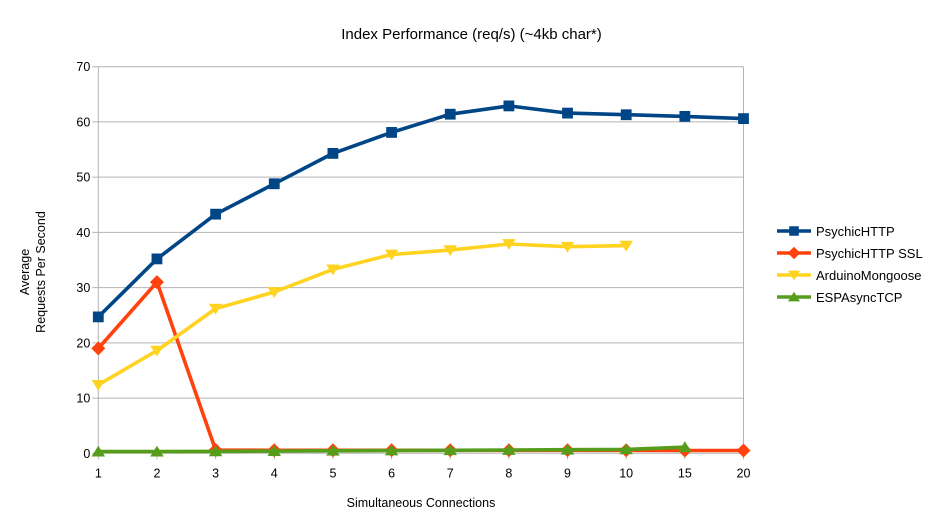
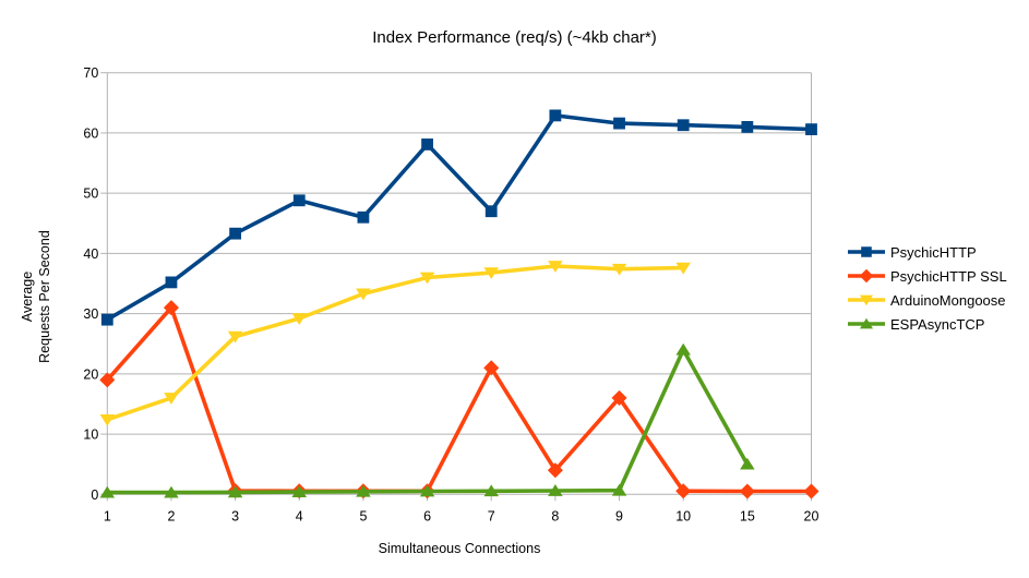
PsychicHTTP/1: 25 -> 29
ArduinoMongoose/2: 19 -> 16
PsychicHTTP/5: 54 -> 46
PsychicHTTP/7: 61 -> 47
PsychicHTTP SSL/7: 1 -> 21
PsychicHTTP SSL/8: 1 -> 4
PsychicHTTP SSL/9: 1 -> 16
ESPAsyncTCP/10: 1 -> 24
ESPAsyncTCP/15: 1 -> 5
